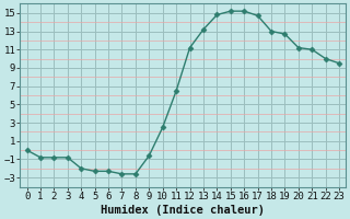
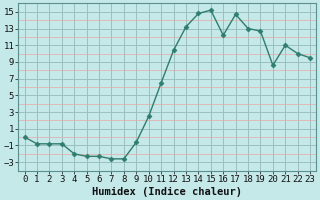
12: 11.2 -> 10.4
16: 15.2 -> 12.2
20: 11.2 -> 8.6
